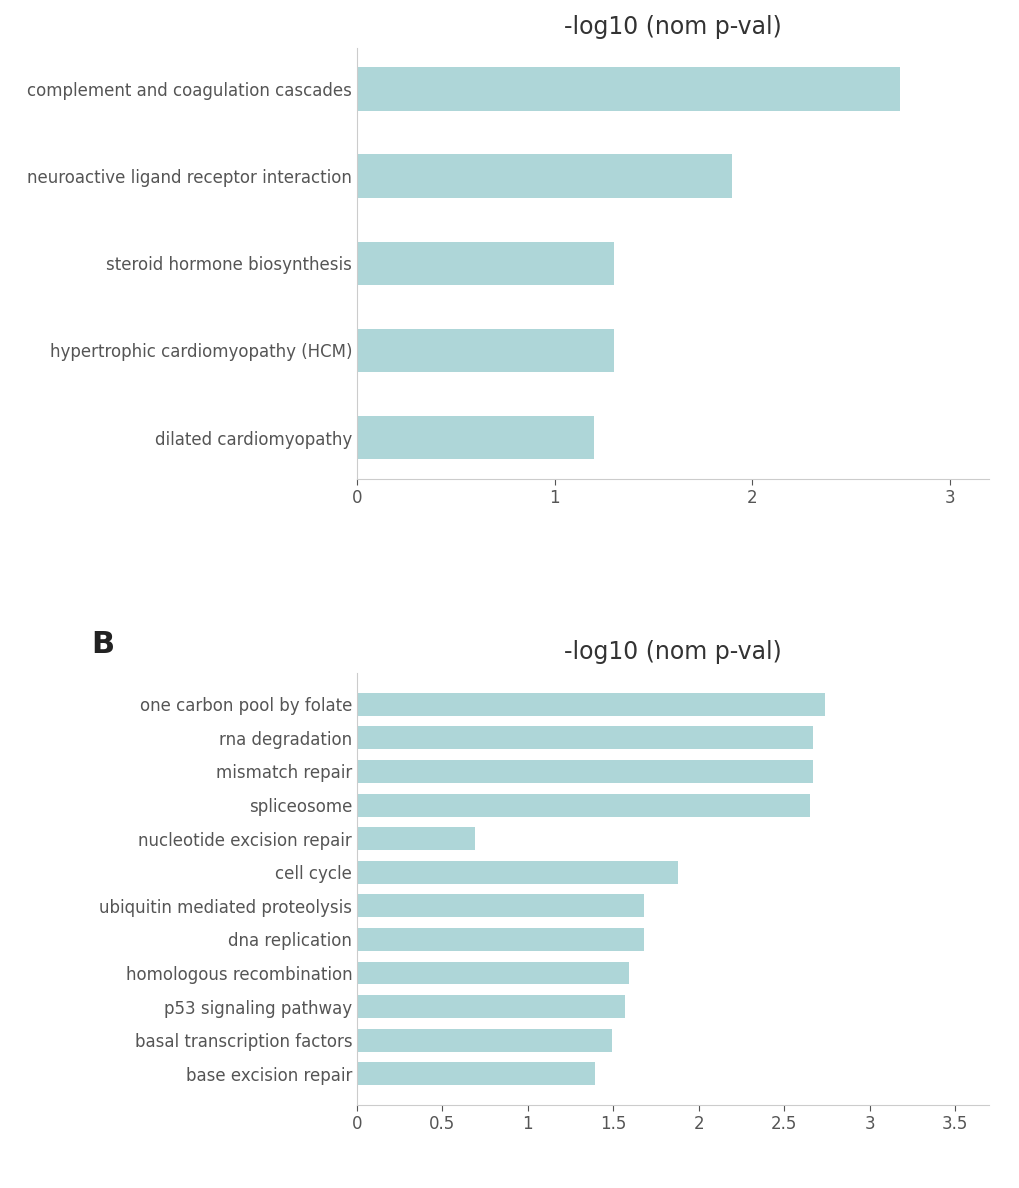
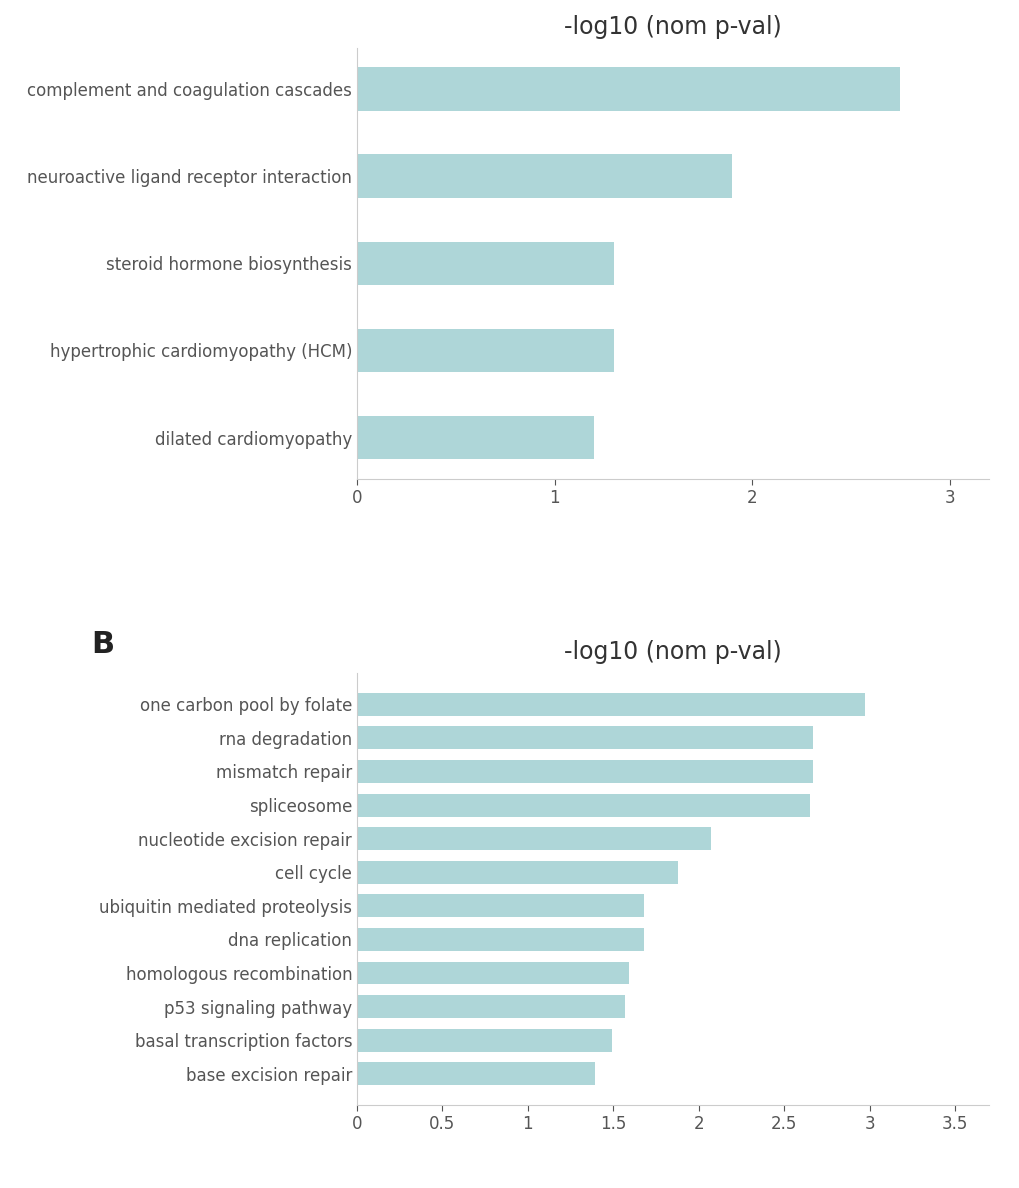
one carbon pool by folate: 2.74 -> 2.97
nucleotide excision repair: 0.69 -> 2.07
